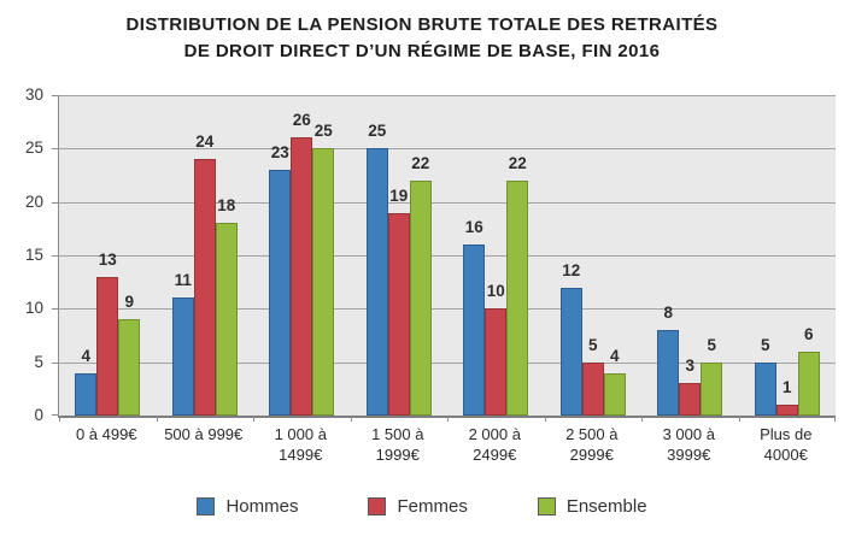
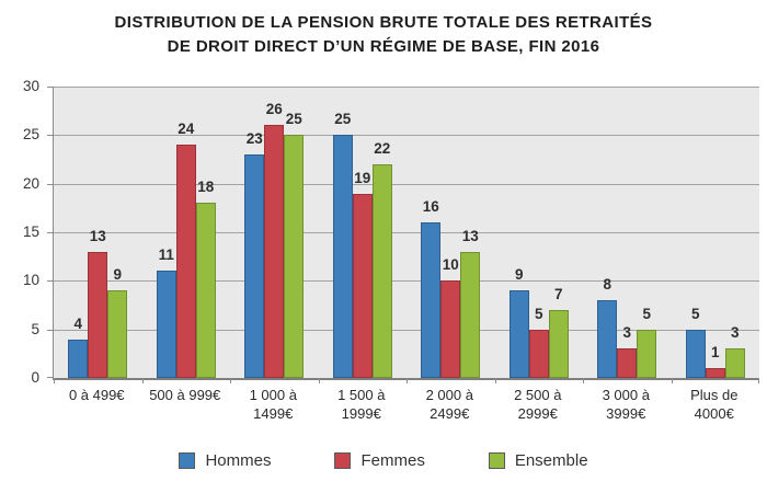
Ensemble/2 000 à 2499€: 22 -> 13
Hommes/2 500 à 2999€: 12 -> 9
Ensemble/2 500 à 2999€: 4 -> 7
Ensemble/Plus de 4000€: 6 -> 3
